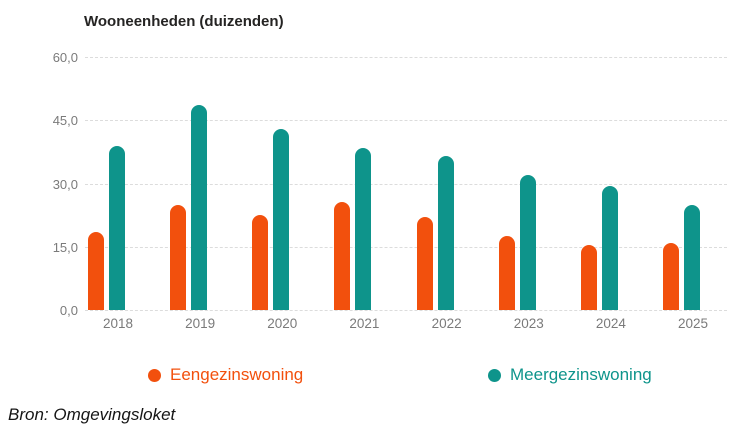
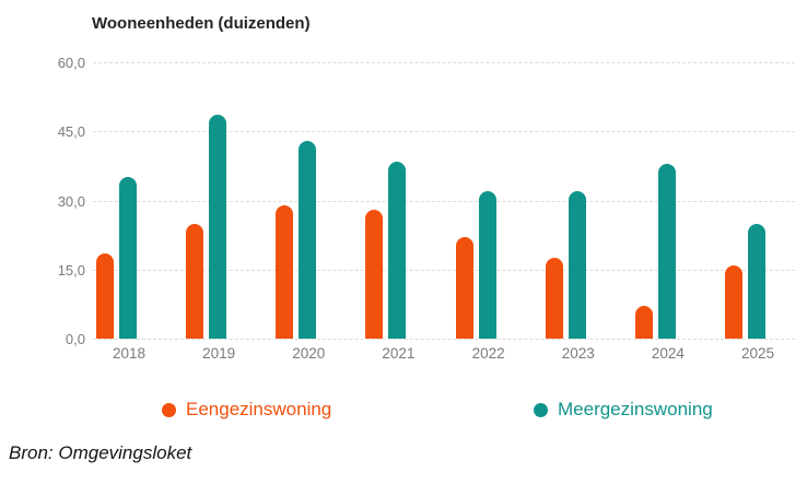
Meergezinswoning/2018: 39 -> 35
Eengezinswoning/2020: 22 -> 29
Eengezinswoning/2021: 26 -> 28
Meergezinswoning/2022: 36 -> 32
Eengezinswoning/2024: 16 -> 7
Meergezinswoning/2024: 30 -> 38
